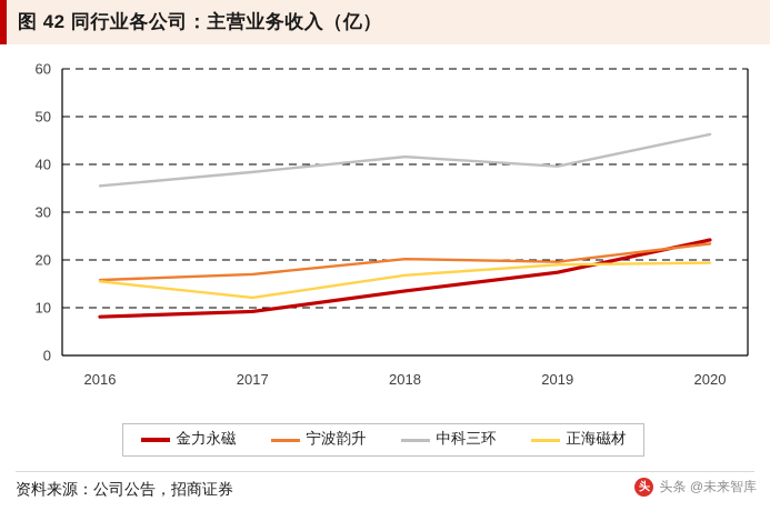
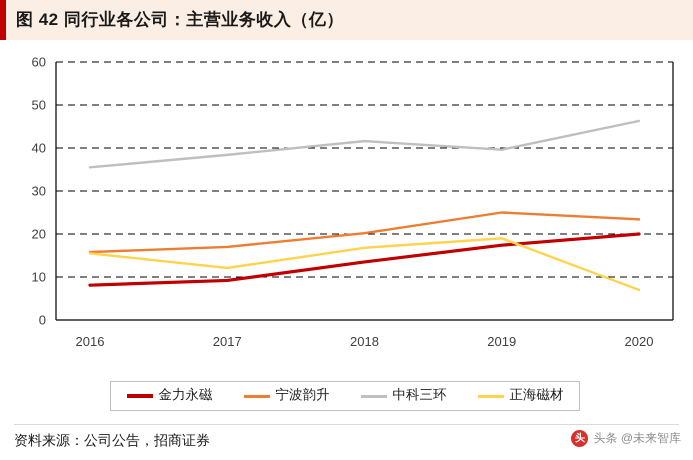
宁波韵升/2019: 20 -> 25
金力永磁/2020: 24 -> 20
正海磁材/2020: 19 -> 7
